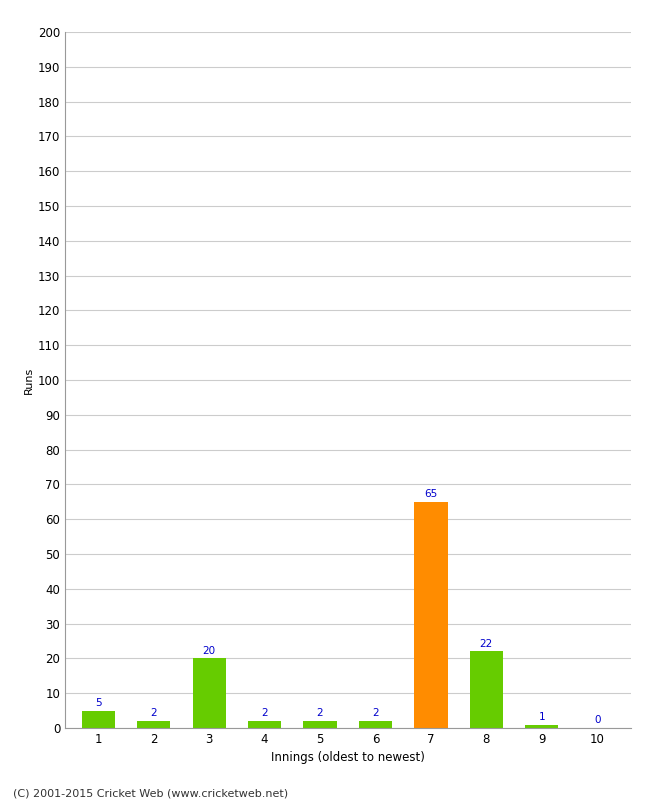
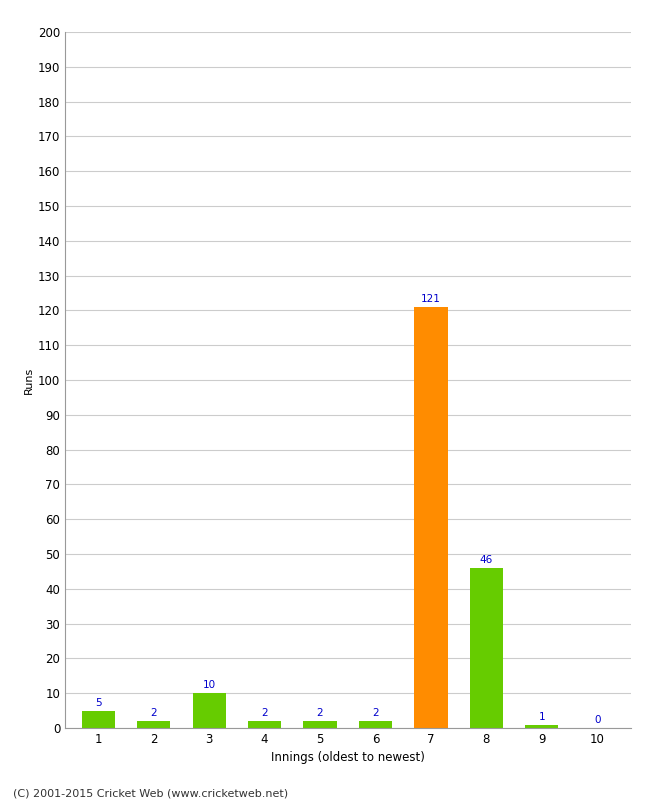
3: 20 -> 10
7: 65 -> 121
8: 22 -> 46
